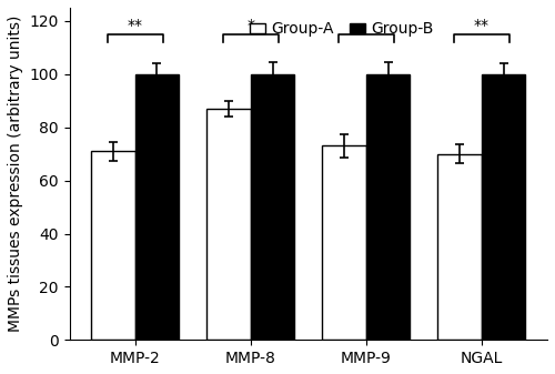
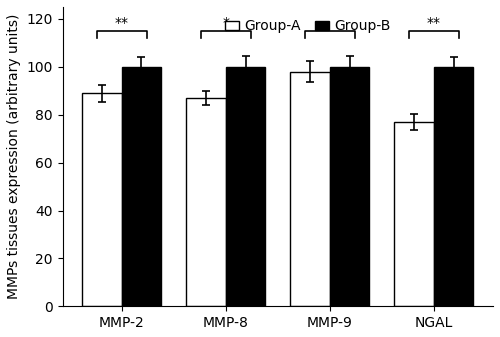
Group-A/MMP-2: 71 -> 89
Group-A/MMP-9: 73 -> 98
Group-A/NGAL: 70 -> 77
